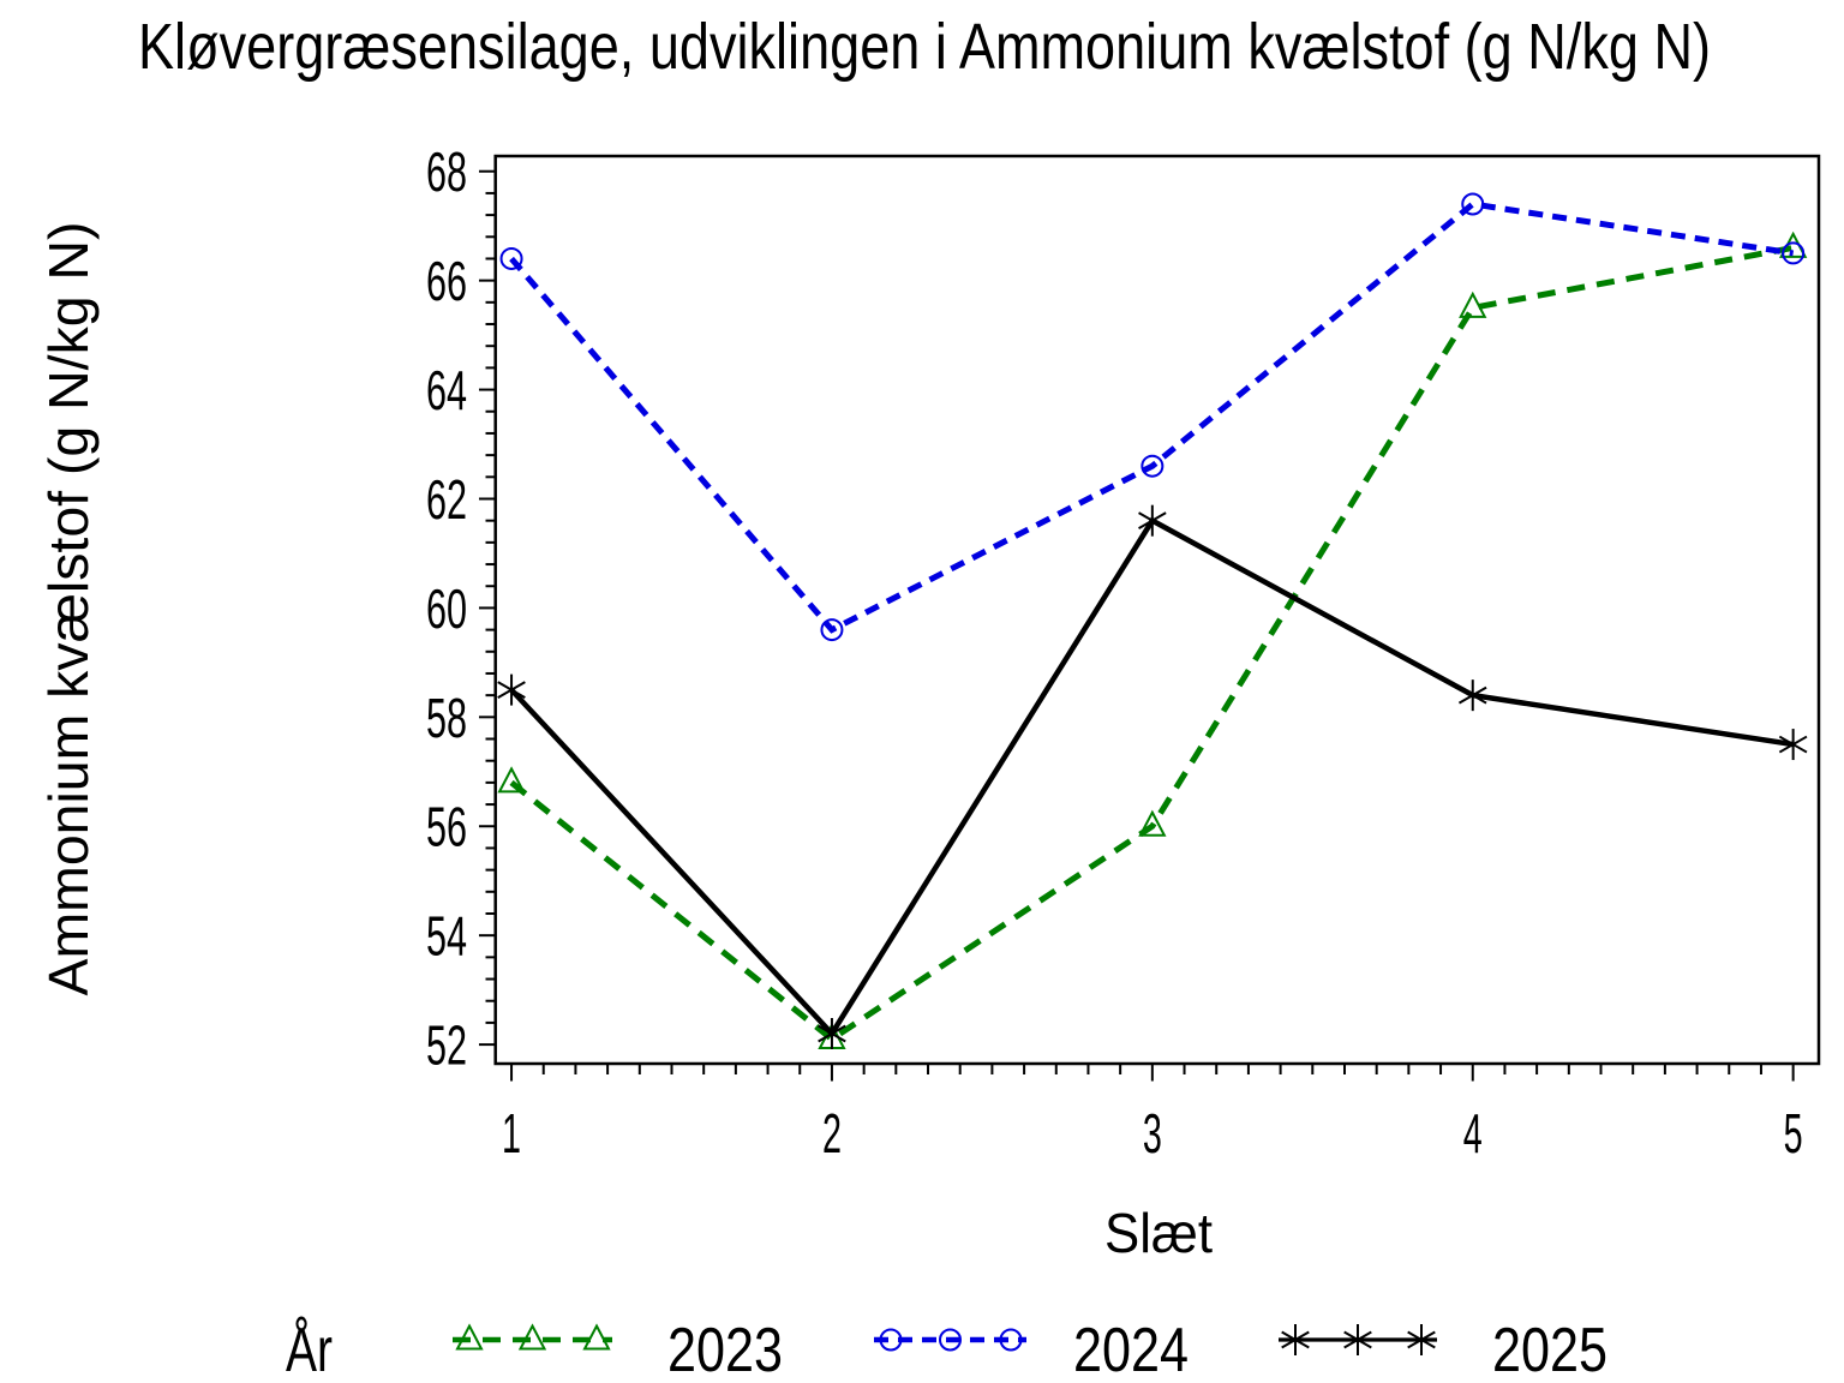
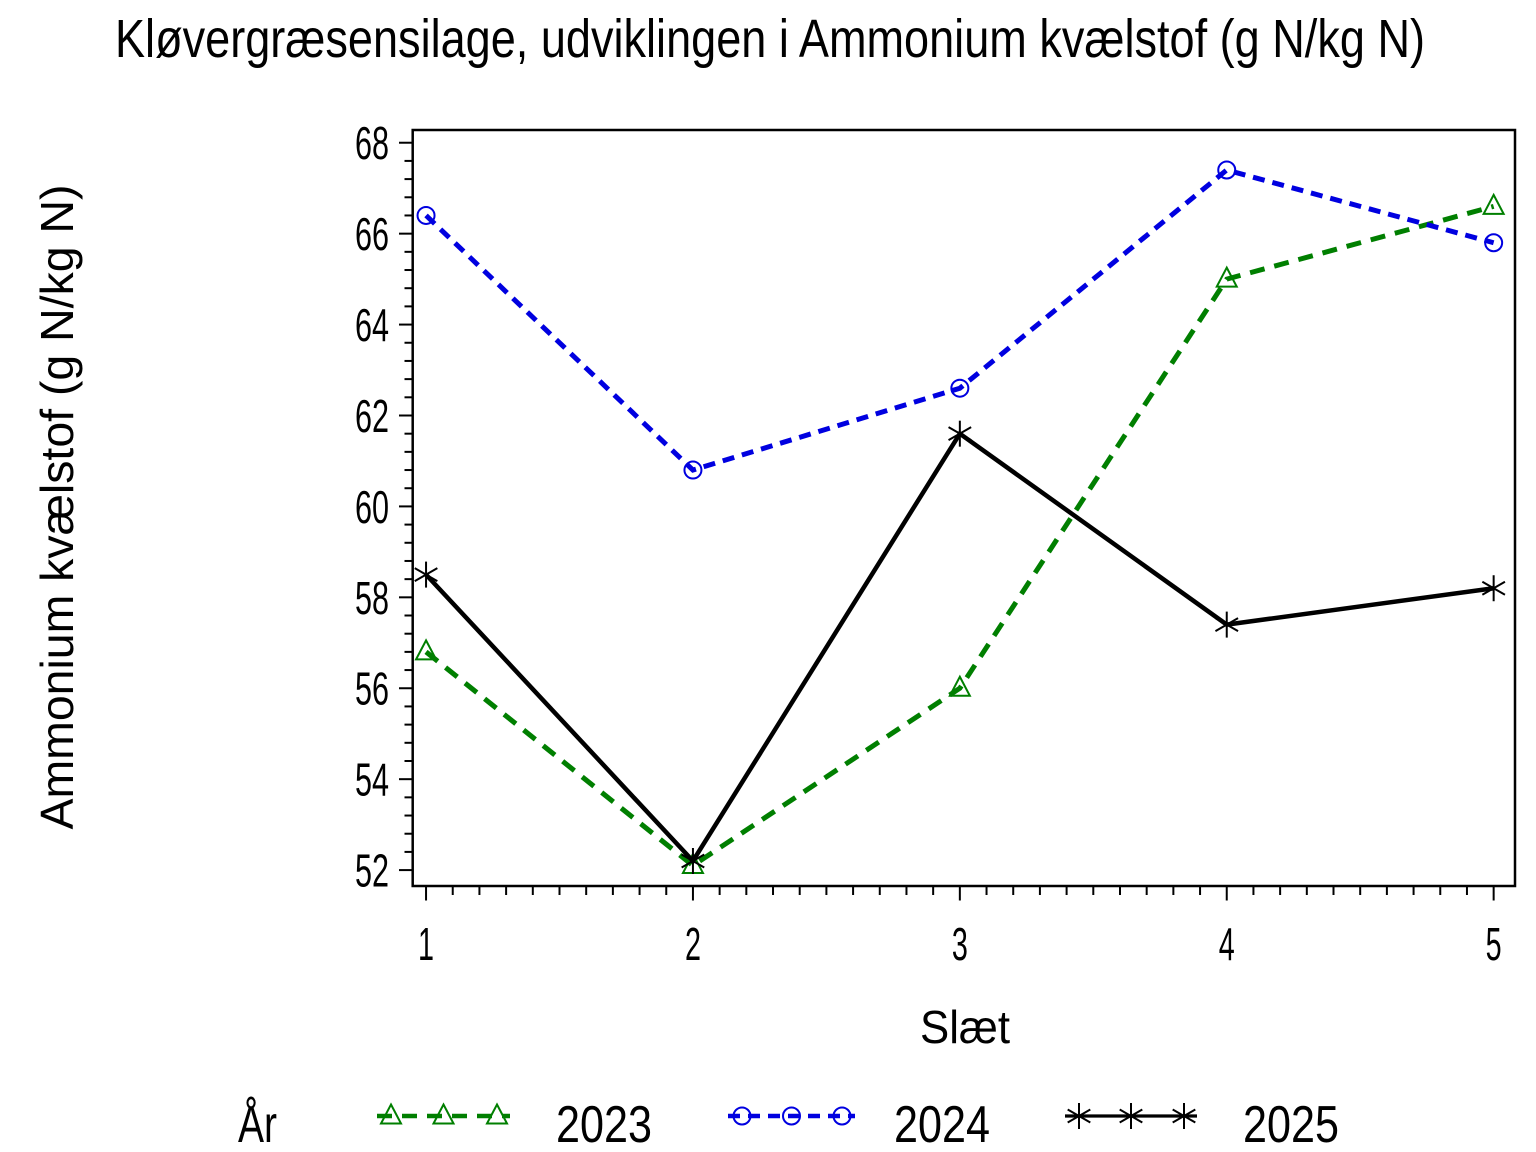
2024/2: 59.6 -> 60.8
2023/4: 65.5 -> 65.0
2025/4: 58.4 -> 57.4
2024/5: 66.5 -> 65.8
2025/5: 57.5 -> 58.2
